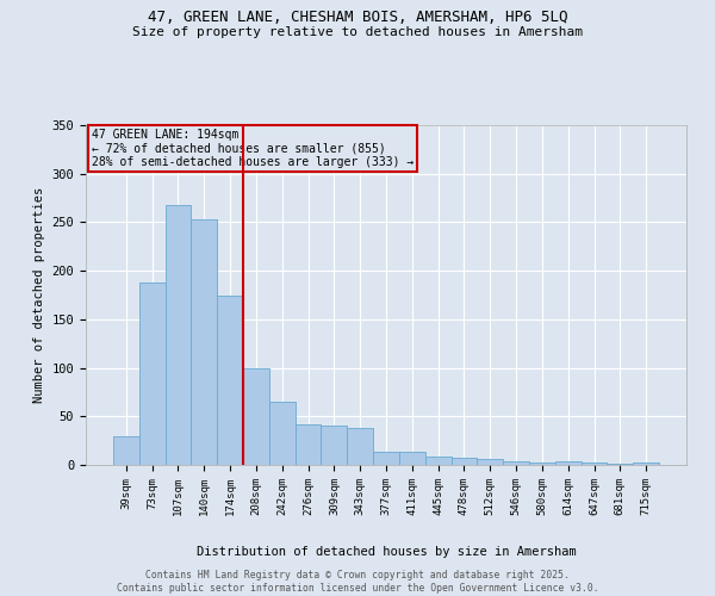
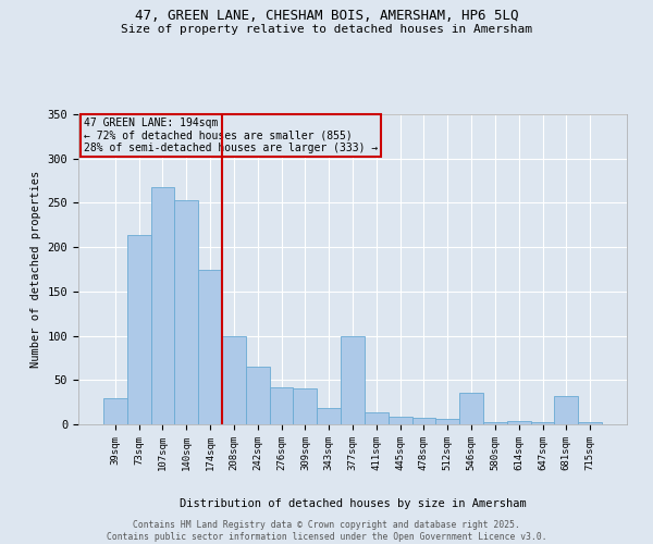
73sqm: 188 -> 214
343sqm: 38 -> 18
377sqm: 13 -> 100
546sqm: 4 -> 36
681sqm: 1 -> 32
